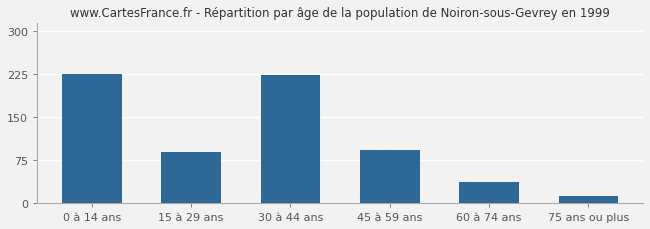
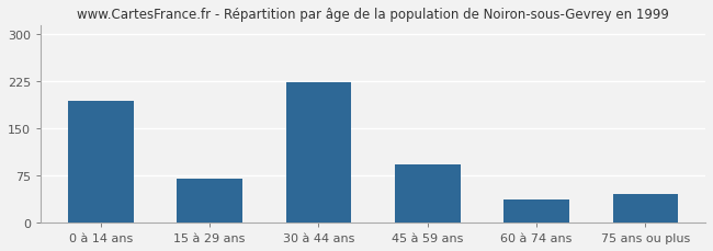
0 à 14 ans: 226 -> 194
15 à 29 ans: 90 -> 70
75 ans ou plus: 13 -> 46
